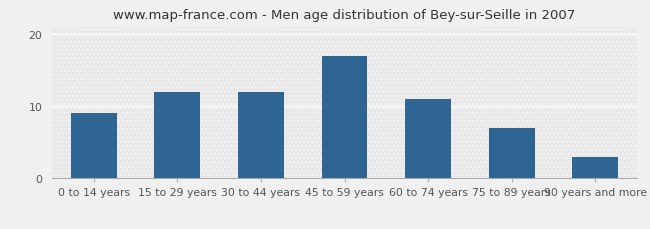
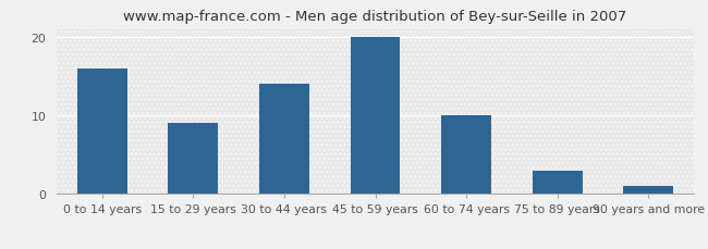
0 to 14 years: 9 -> 16
15 to 29 years: 12 -> 9
30 to 44 years: 12 -> 14
45 to 59 years: 17 -> 20
60 to 74 years: 11 -> 10
75 to 89 years: 7 -> 3
90 years and more: 3 -> 1
